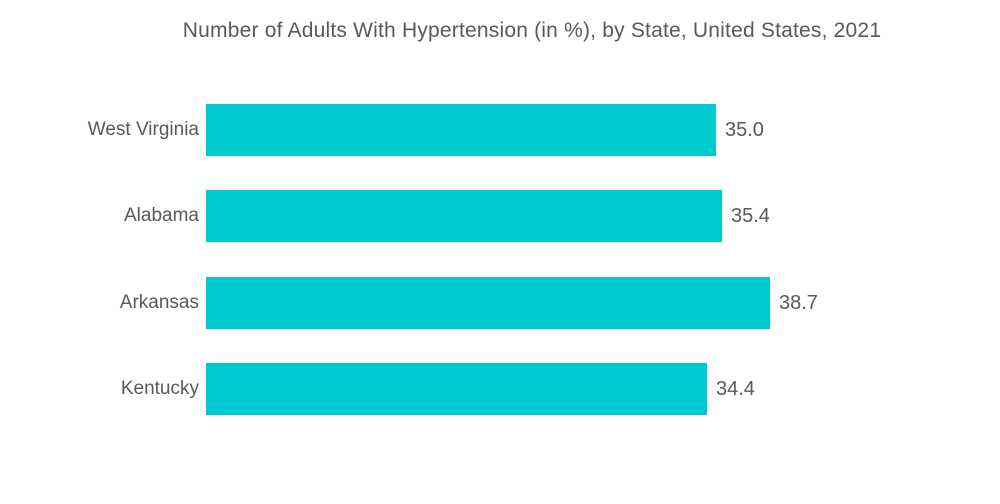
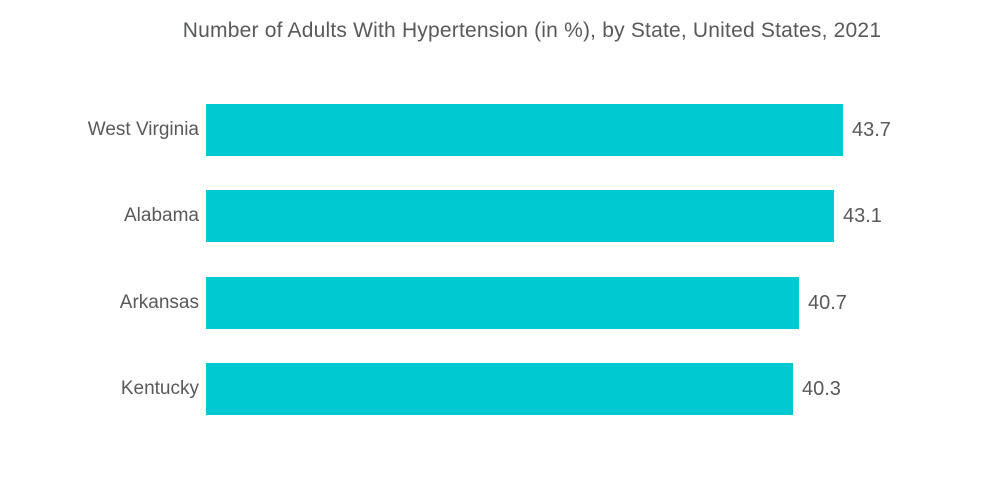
West Virginia: 35.0 -> 43.7
Alabama: 35.4 -> 43.1
Arkansas: 38.7 -> 40.7
Kentucky: 34.4 -> 40.3
